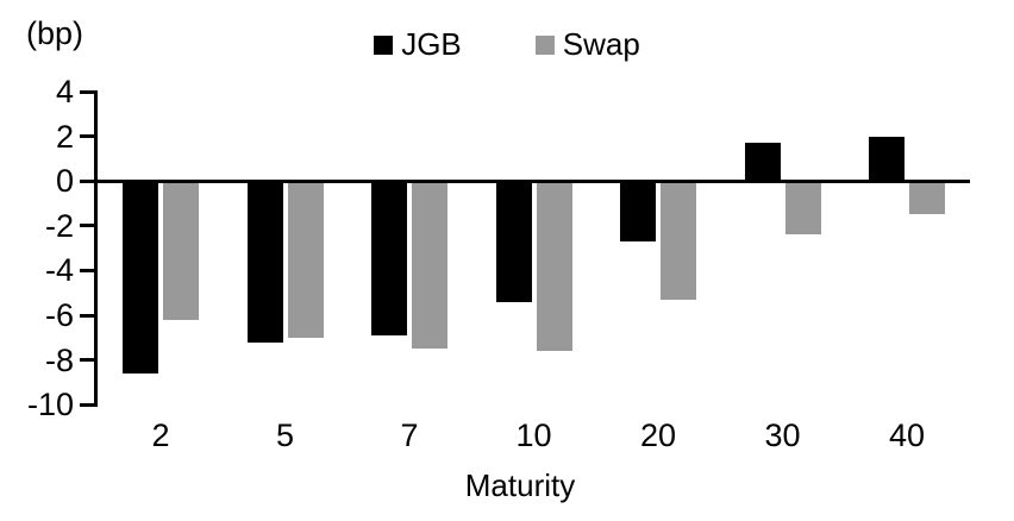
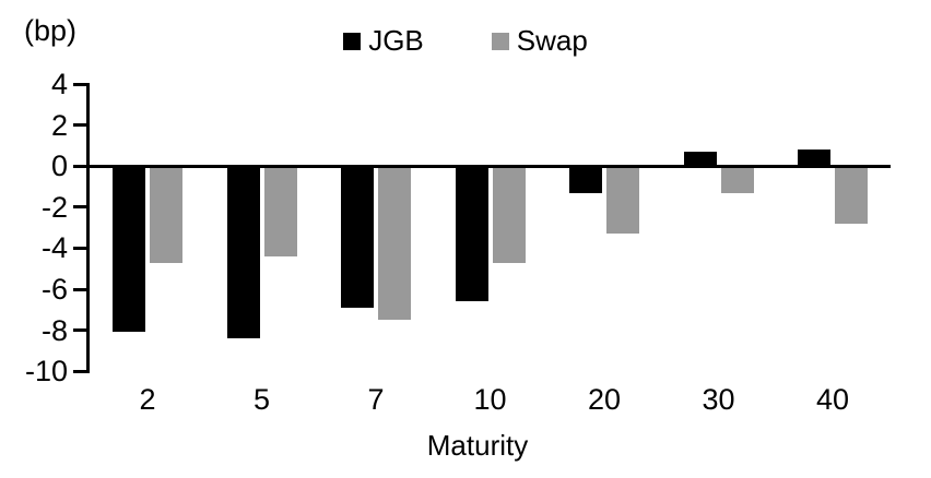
JGB/2: -8.6 -> -8.1
Swap/2: -6.2 -> -4.7
JGB/5: -7.2 -> -8.4
Swap/5: -7.0 -> -4.4
JGB/10: -5.4 -> -6.6
Swap/10: -7.6 -> -4.7
JGB/20: -2.7 -> -1.3
Swap/20: -5.3 -> -3.3
JGB/30: 1.7 -> 0.7
Swap/30: -2.4 -> -1.3
JGB/40: 2.0 -> 0.8
Swap/40: -1.5 -> -2.8
